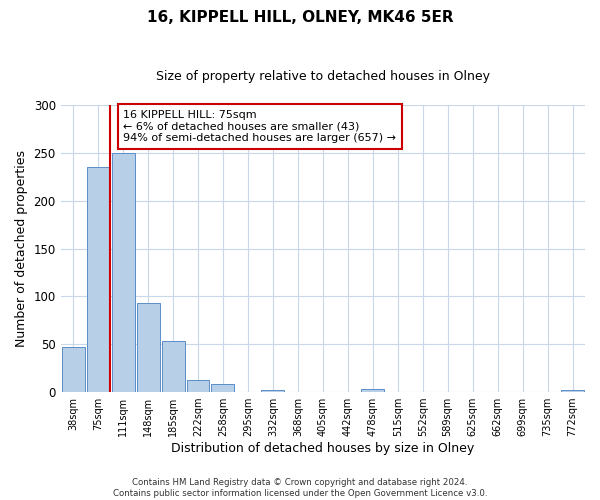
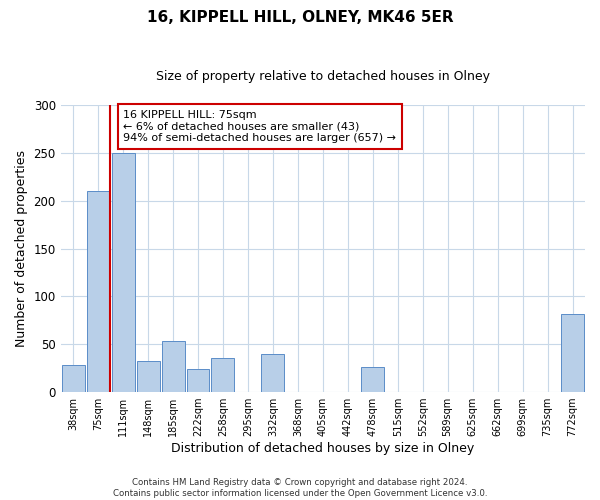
38sqm: 47 -> 28
75sqm: 235 -> 210
148sqm: 93 -> 32
222sqm: 13 -> 24
258sqm: 8 -> 36
332sqm: 2 -> 40
478sqm: 3 -> 26
772sqm: 2 -> 82
